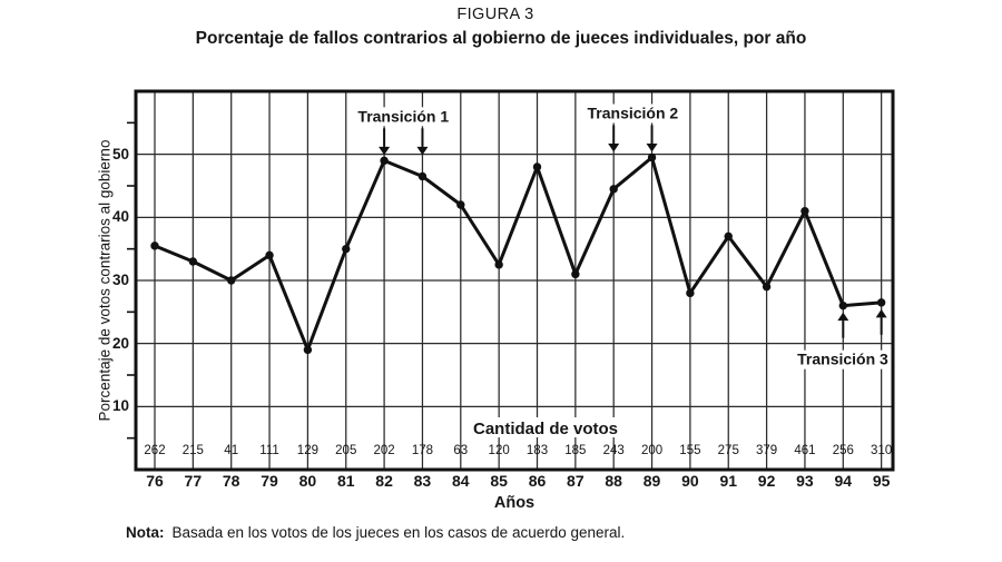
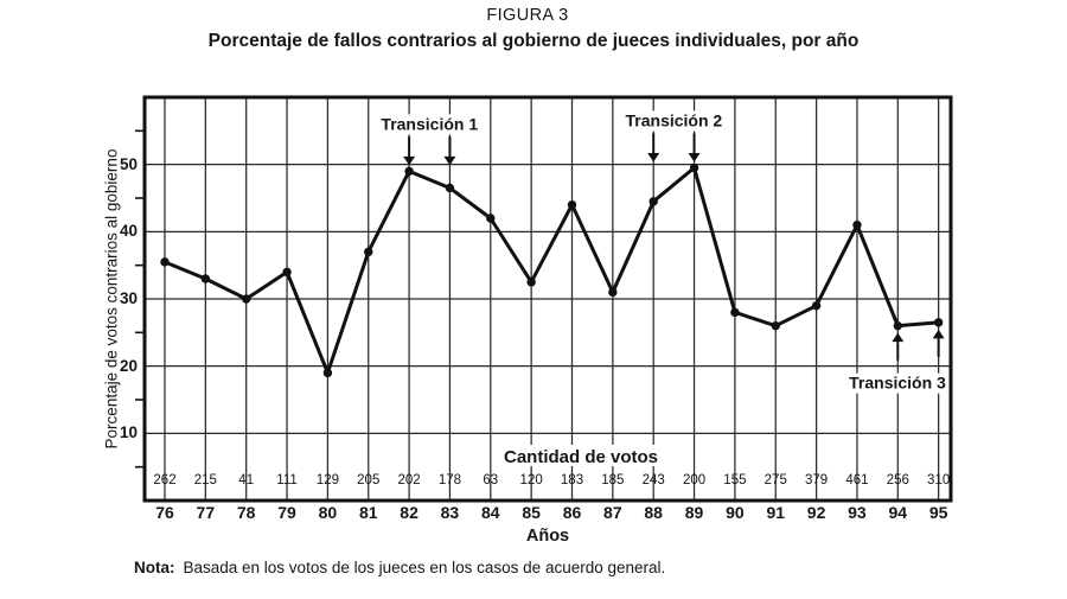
81: 35 -> 37
86: 48 -> 44
91: 37 -> 26
